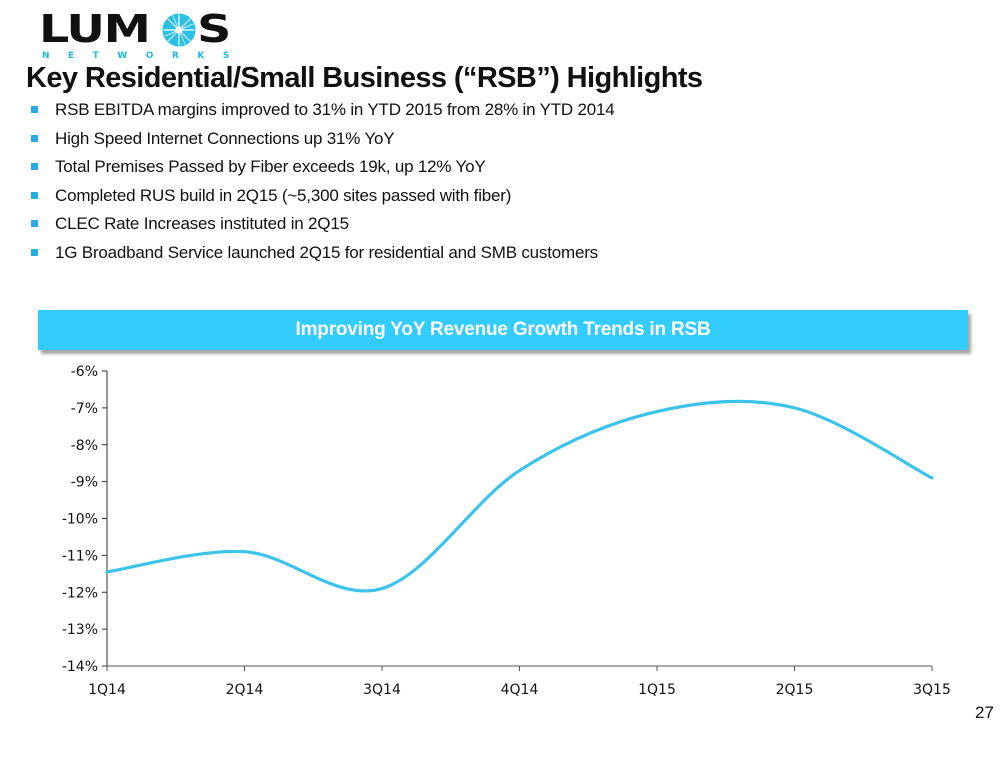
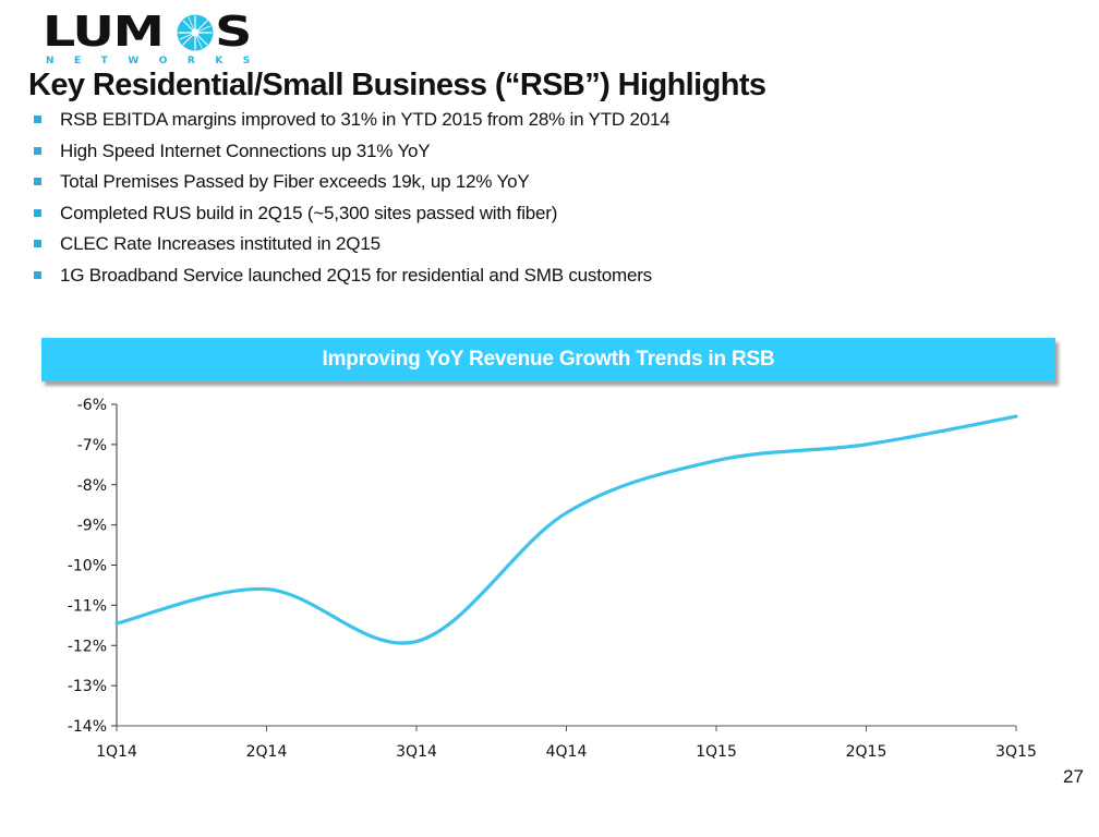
2Q14: -10.9% -> -10.6%
1Q15: -7.1% -> -7.4%
3Q15: -8.9% -> -6.3%
